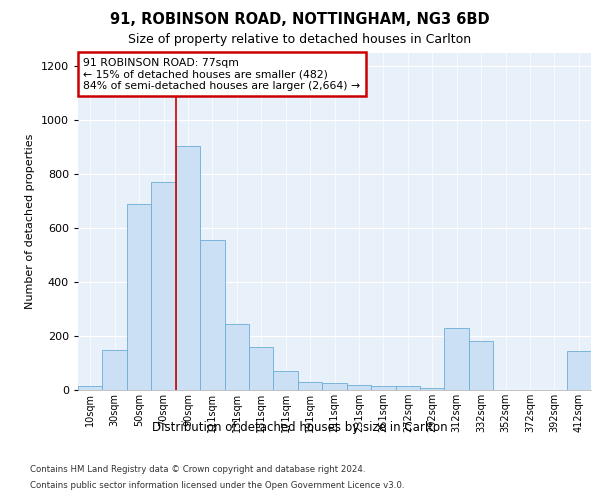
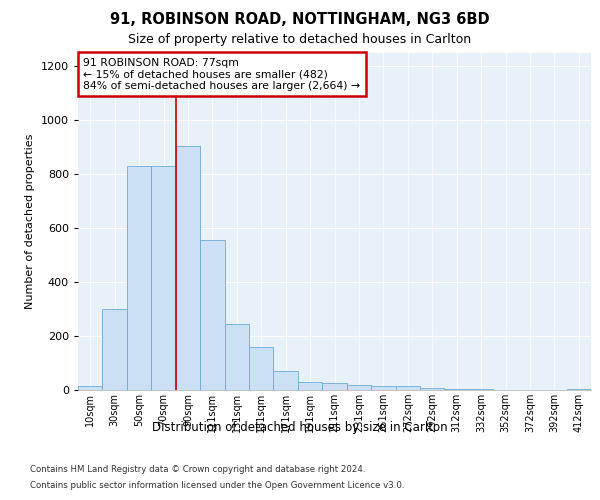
30sqm: 150 -> 300
50sqm: 690 -> 830
70sqm: 770 -> 830
312sqm: 230 -> 5
332sqm: 180 -> 5
412sqm: 145 -> 5
